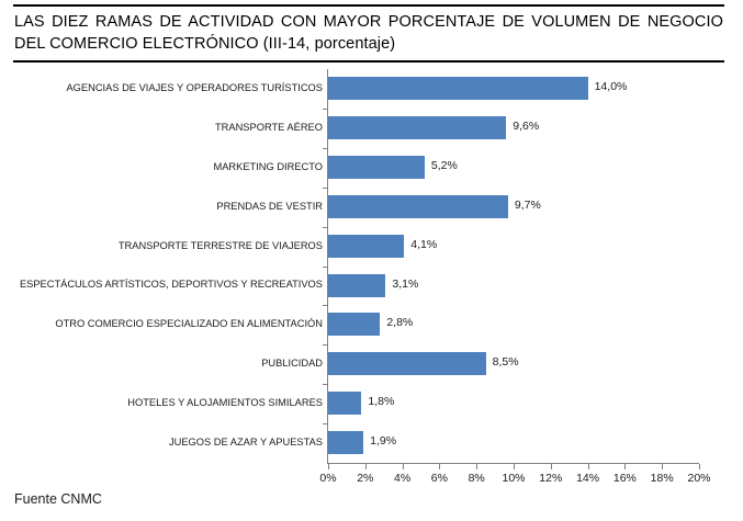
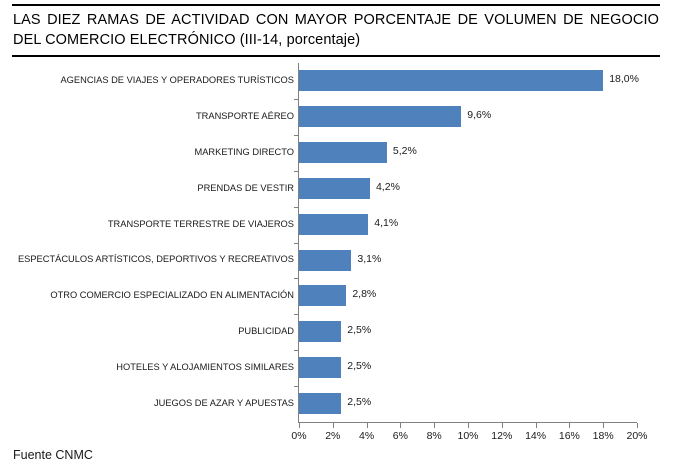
AGENCIAS DE VIAJES Y OPERADORES TURÍSTICOS: 14,0% -> 18,0%
PRENDAS DE VESTIR: 9,7% -> 4,2%
PUBLICIDAD: 8,5% -> 2,5%
HOTELES Y ALOJAMIENTOS SIMILARES: 1,8% -> 2,5%
JUEGOS DE AZAR Y APUESTAS: 1,9% -> 2,5%
